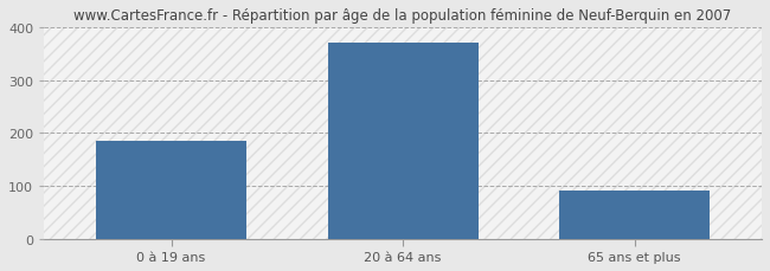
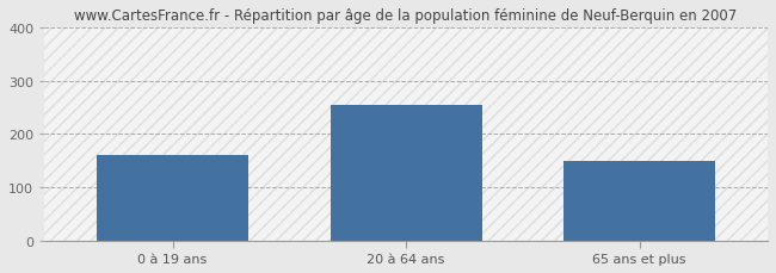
0 à 19 ans: 185 -> 160
20 à 64 ans: 370 -> 255
65 ans et plus: 90 -> 150
